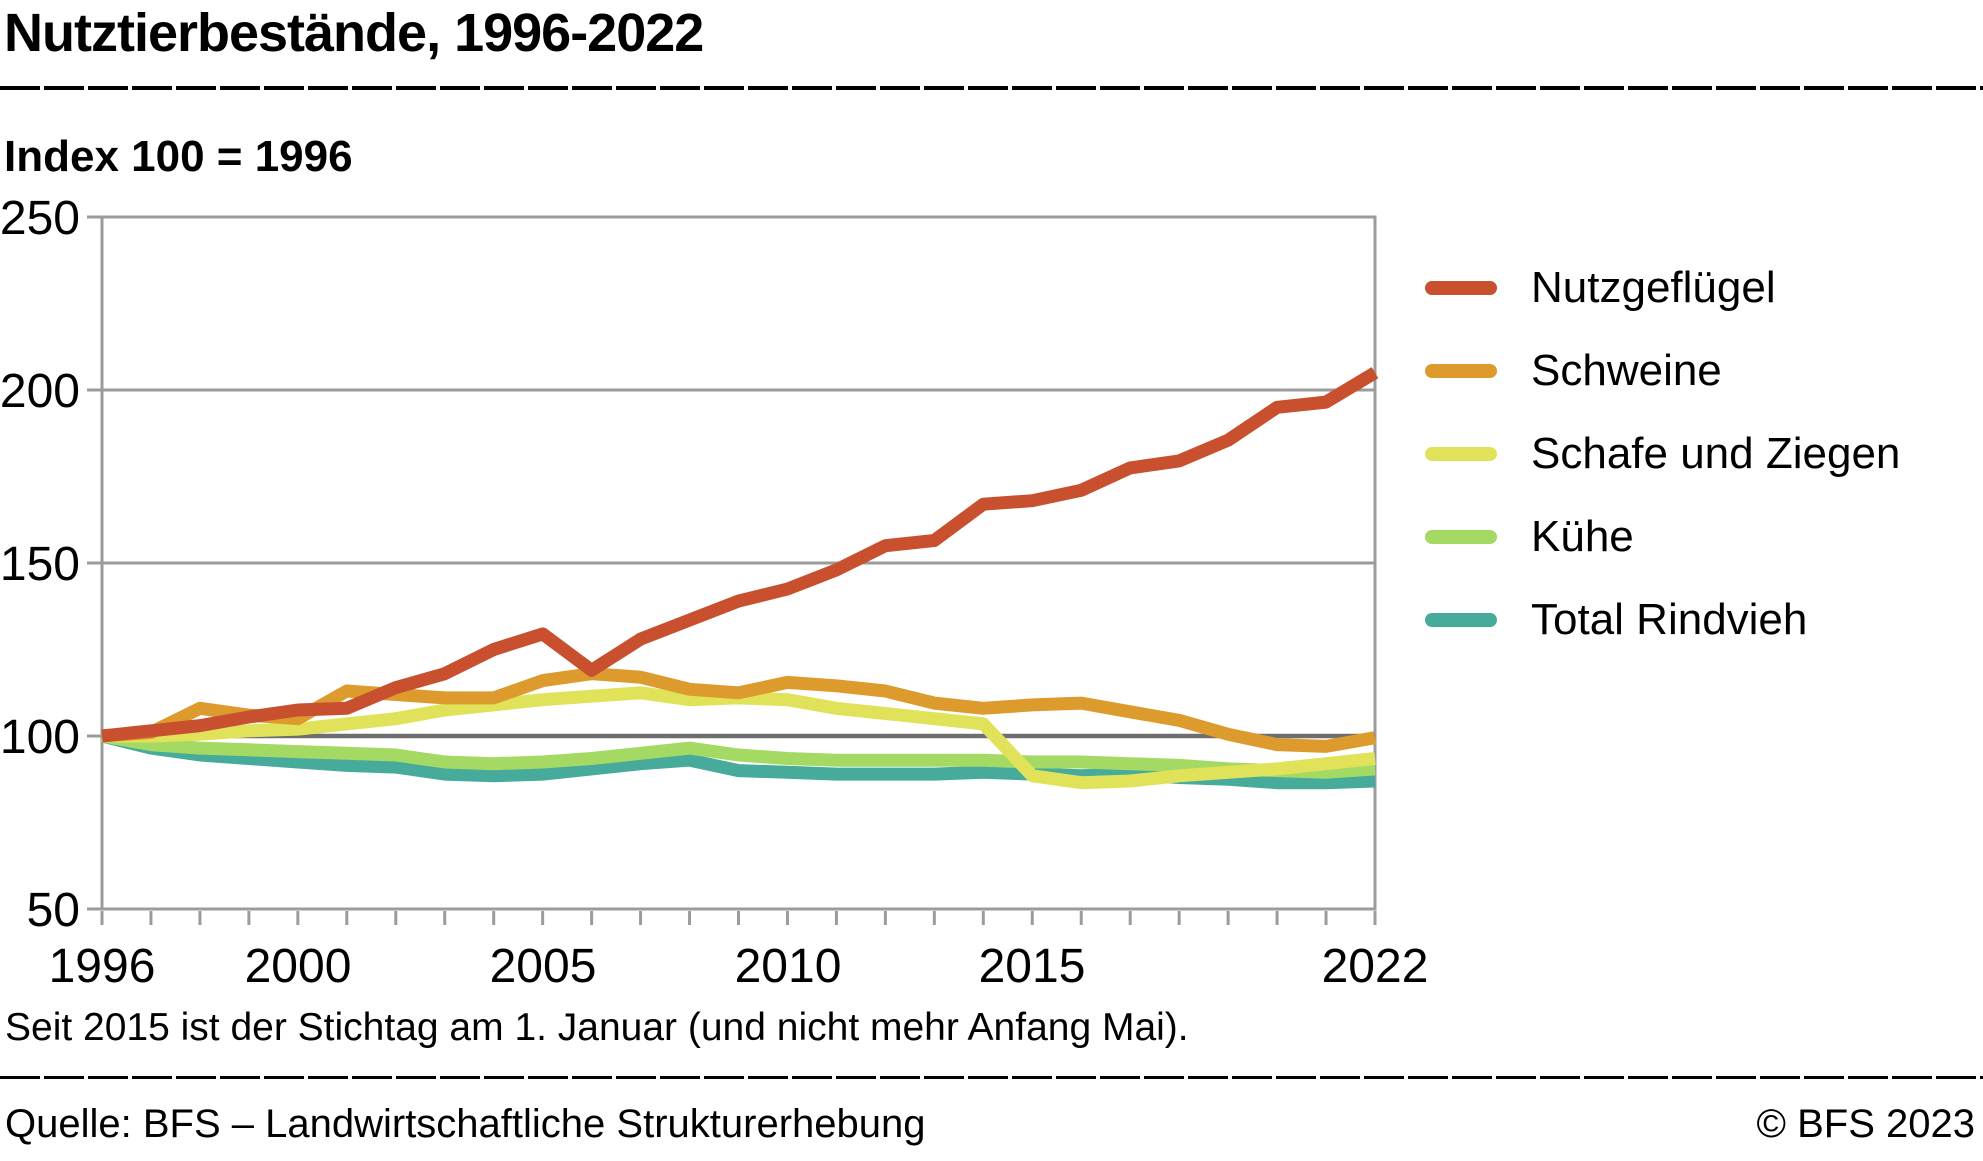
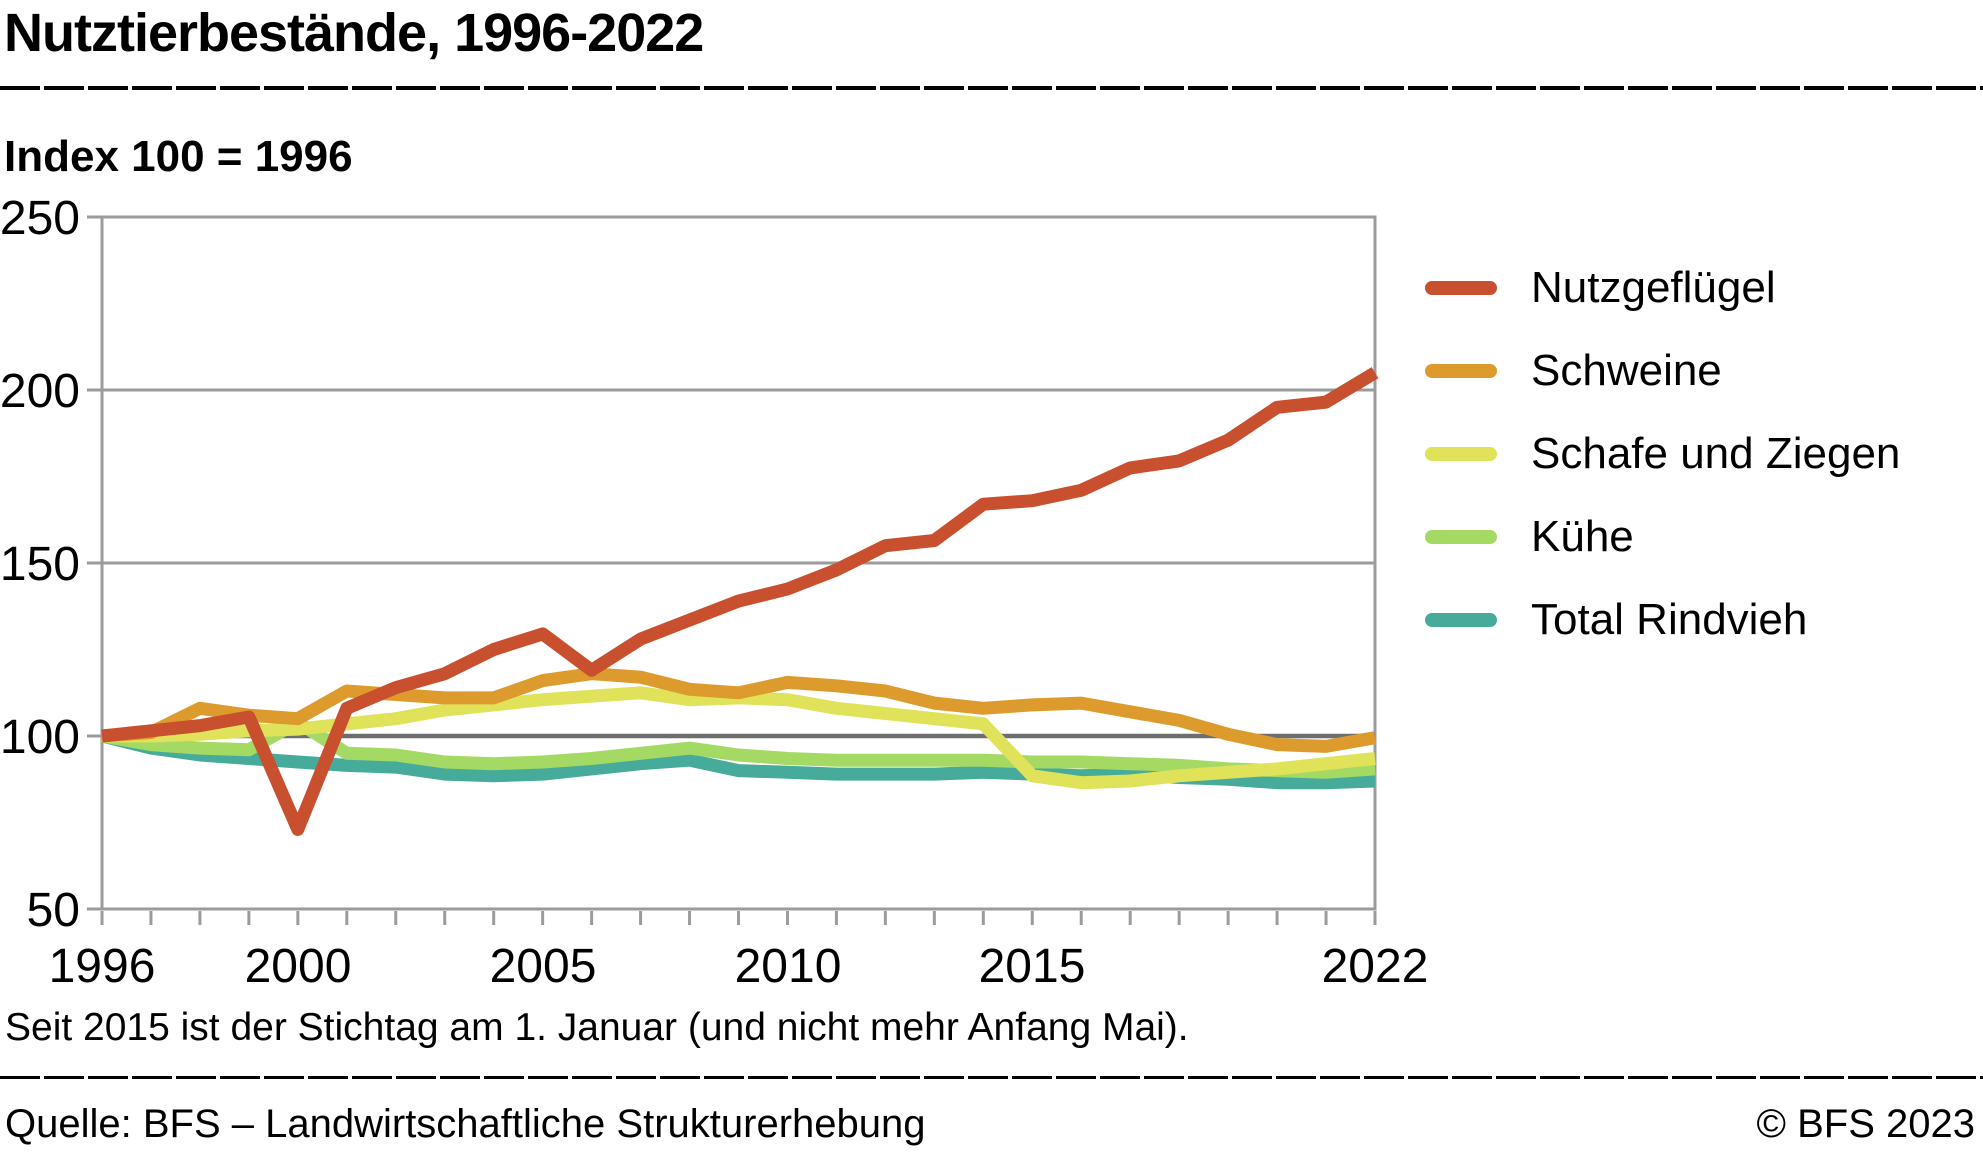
Nutzgeflügel/2000: 108 -> 73
Kühe/2000: 96 -> 104
